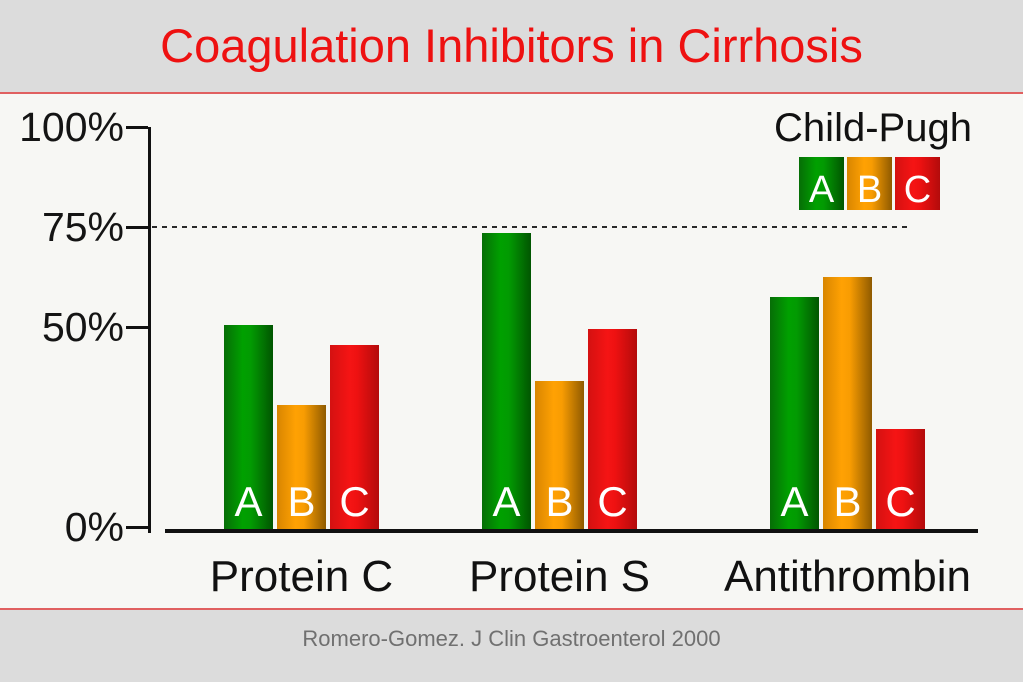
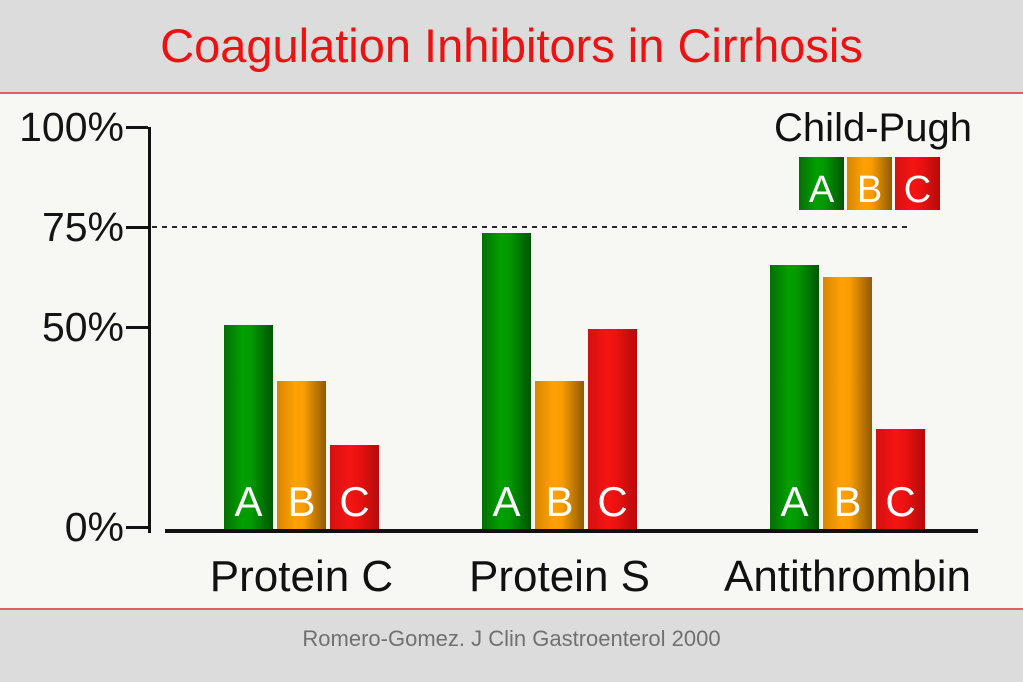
B/Protein C: 31% -> 37%
C/Protein C: 46% -> 21%
A/Antithrombin: 58% -> 66%
